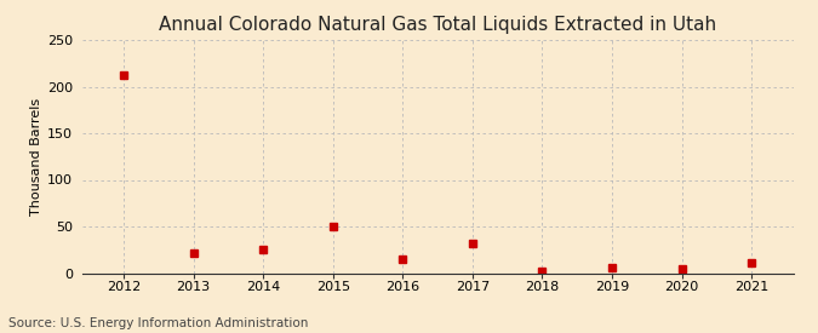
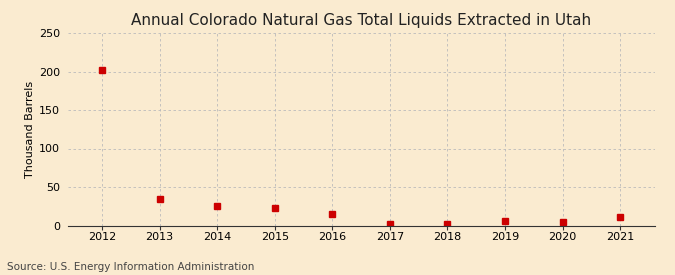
2012: 212 -> 202
2013: 22 -> 35
2015: 50 -> 23
2017: 32 -> 2
